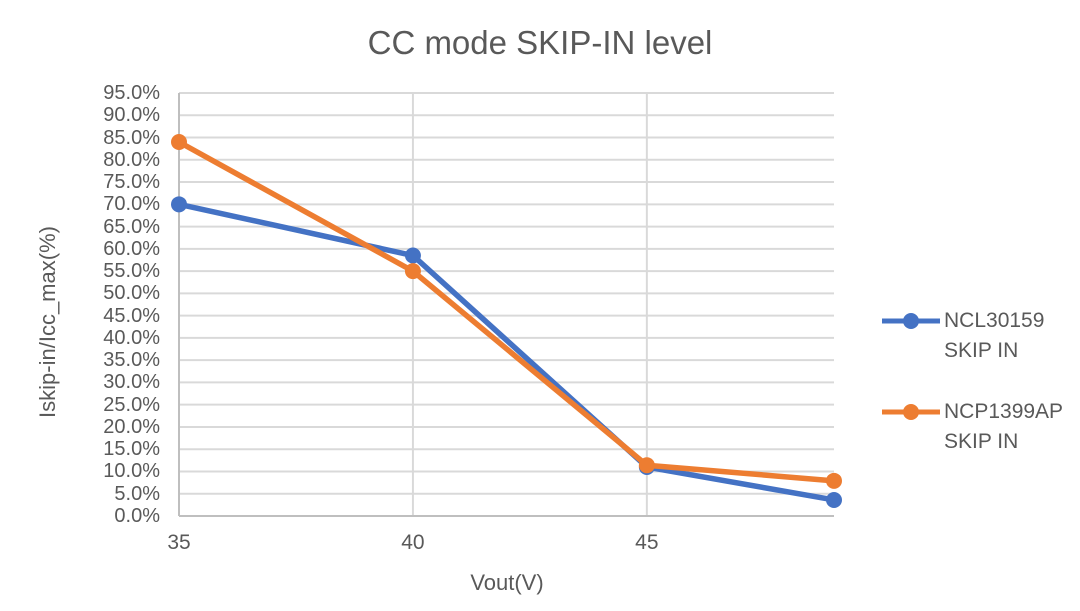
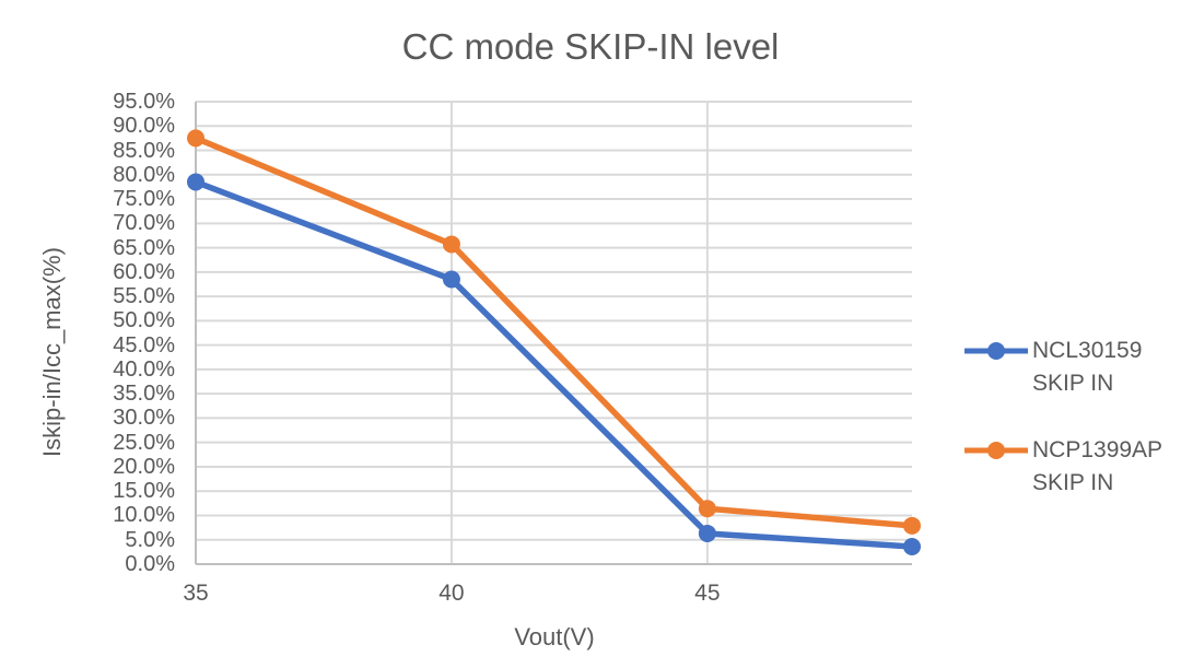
NCL30159 SKIP IN/35: 70% -> 78%
NCP1399AP SKIP IN/35: 84% -> 88%
NCP1399AP SKIP IN/40: 55% -> 66%
NCL30159 SKIP IN/45: 11% -> 6%
